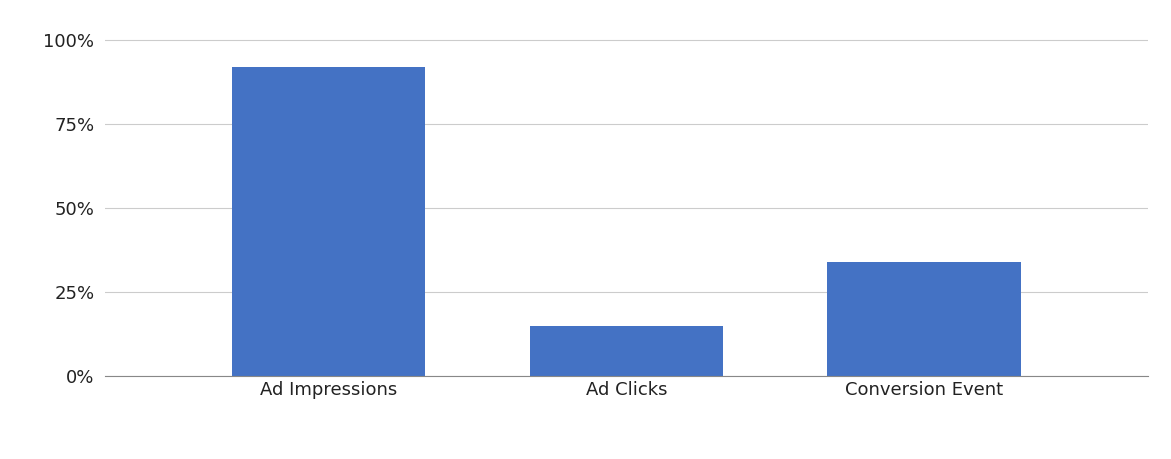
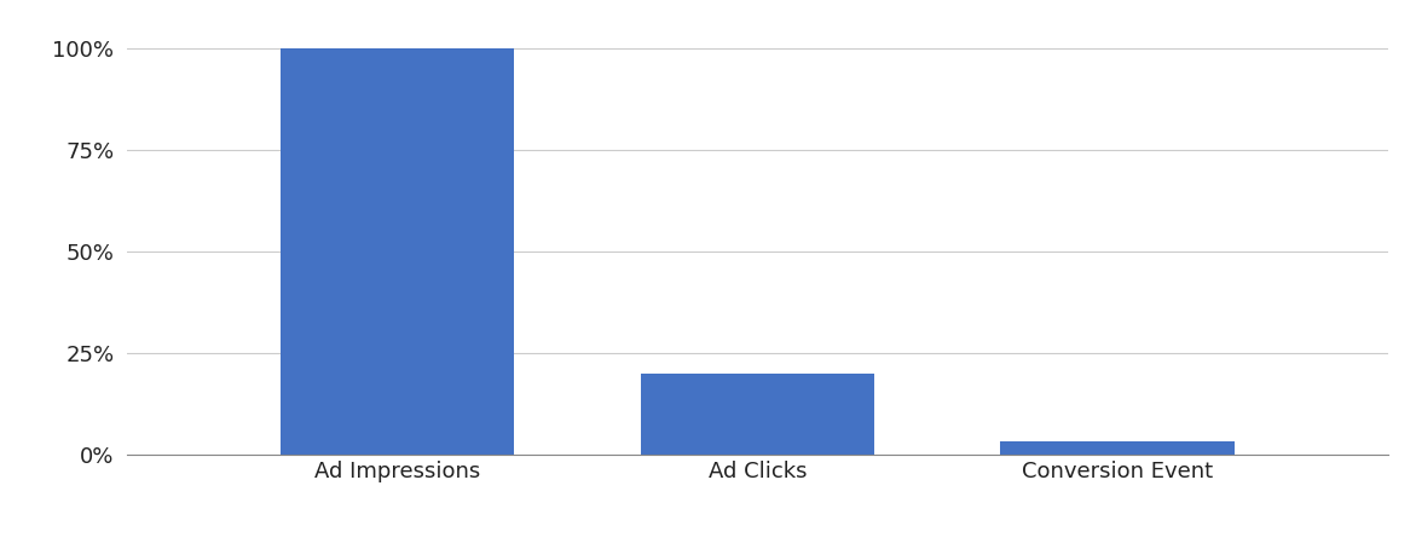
Ad Impressions: 92.0% -> 100.0%
Ad Clicks: 15.0% -> 20.0%
Conversion Event: 34.0% -> 3.5%
